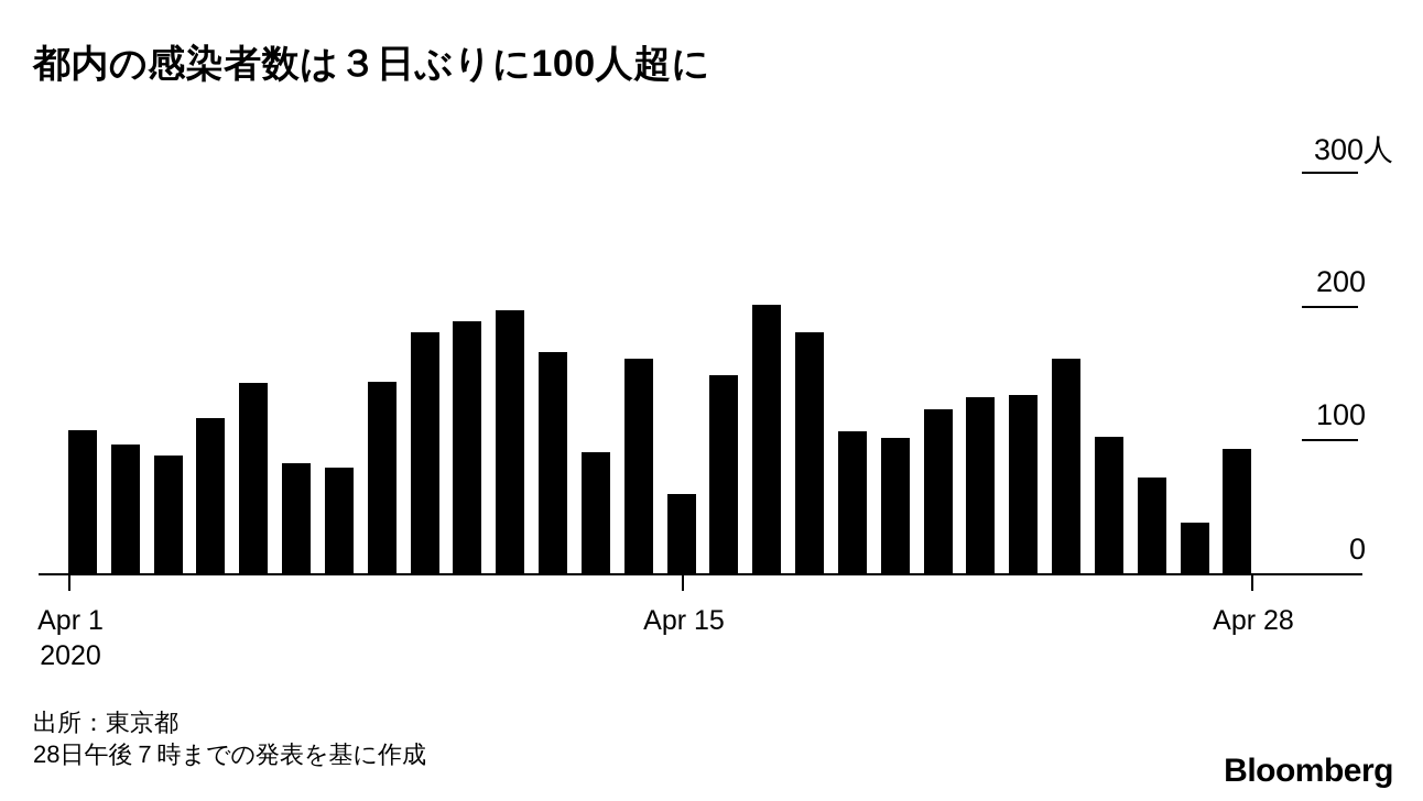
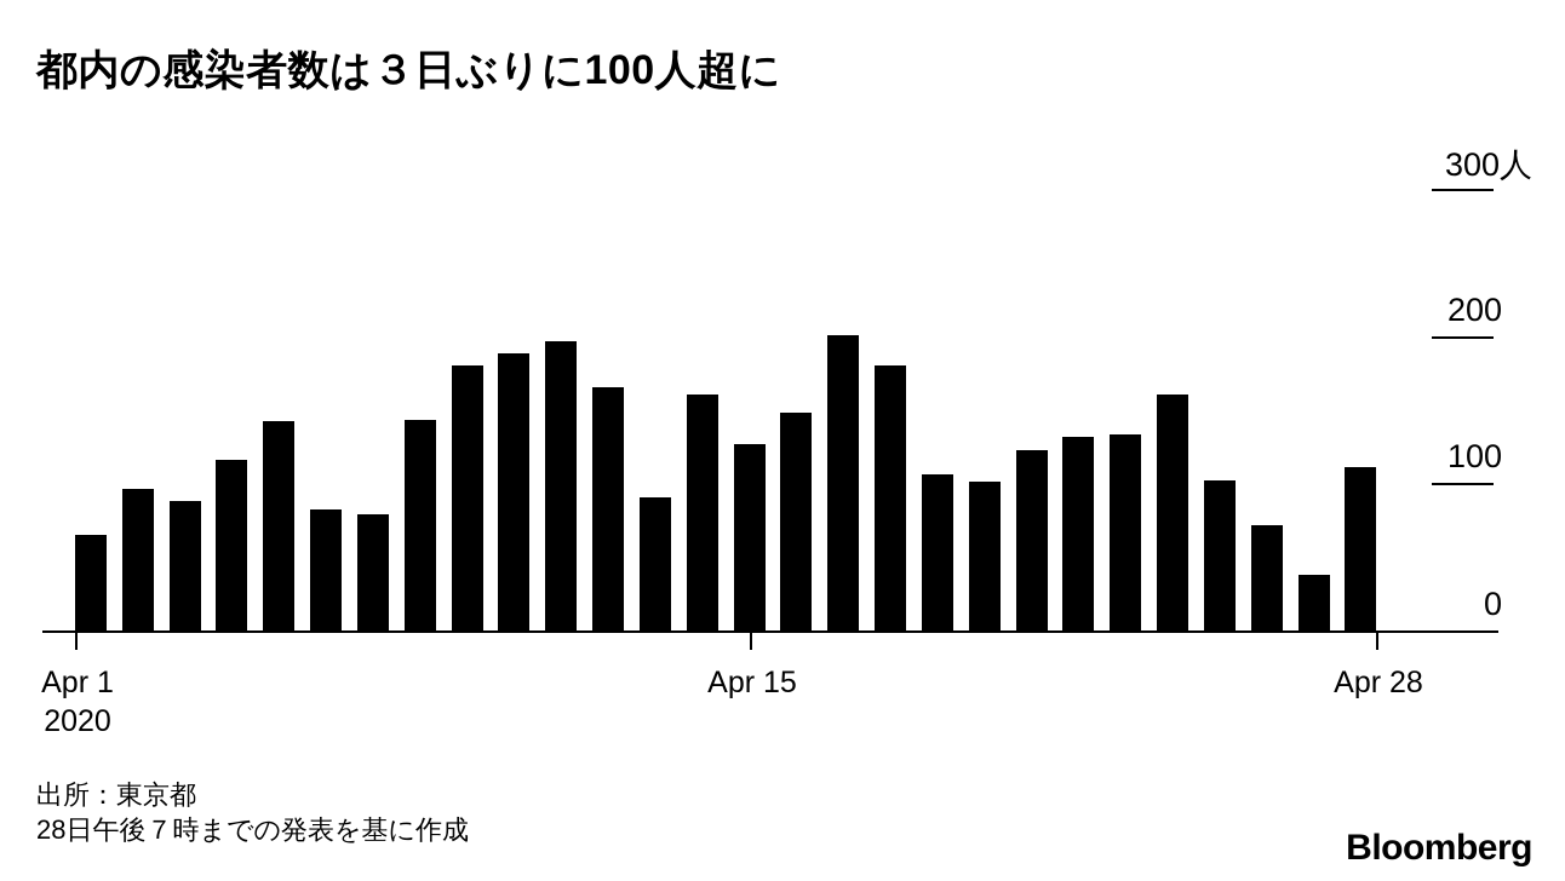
Apr 1: 108 -> 66
Apr 15: 60 -> 127
Apr 28: 94 -> 112
